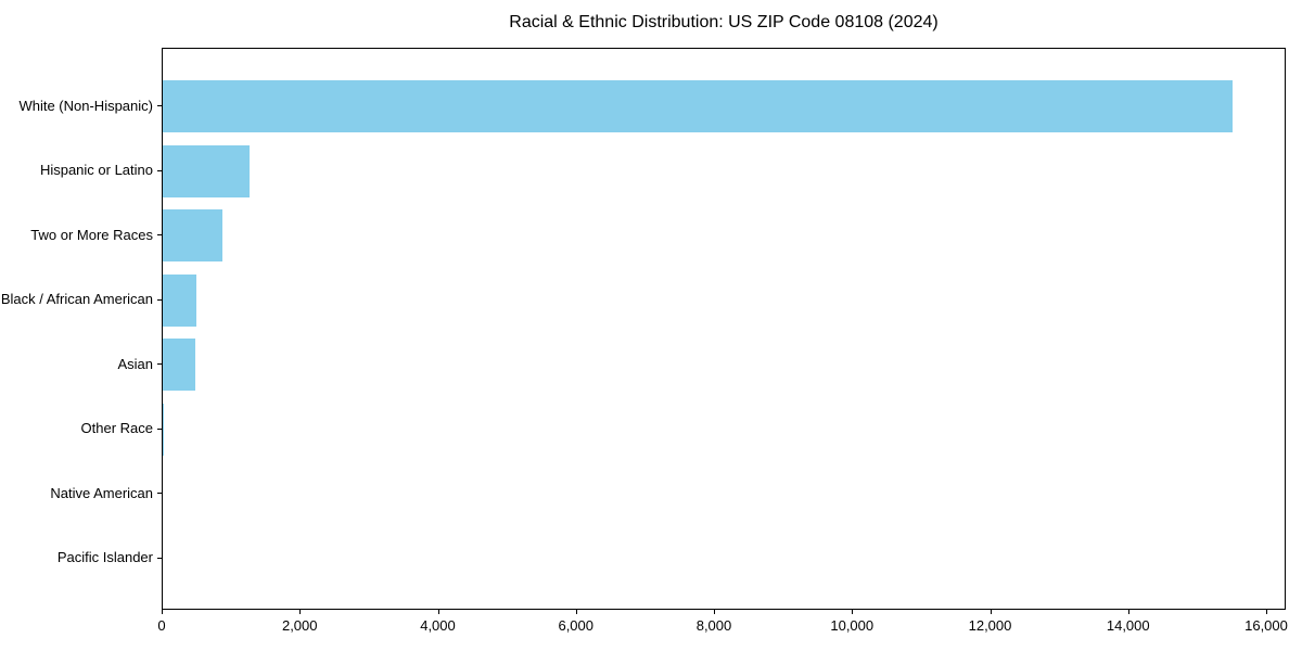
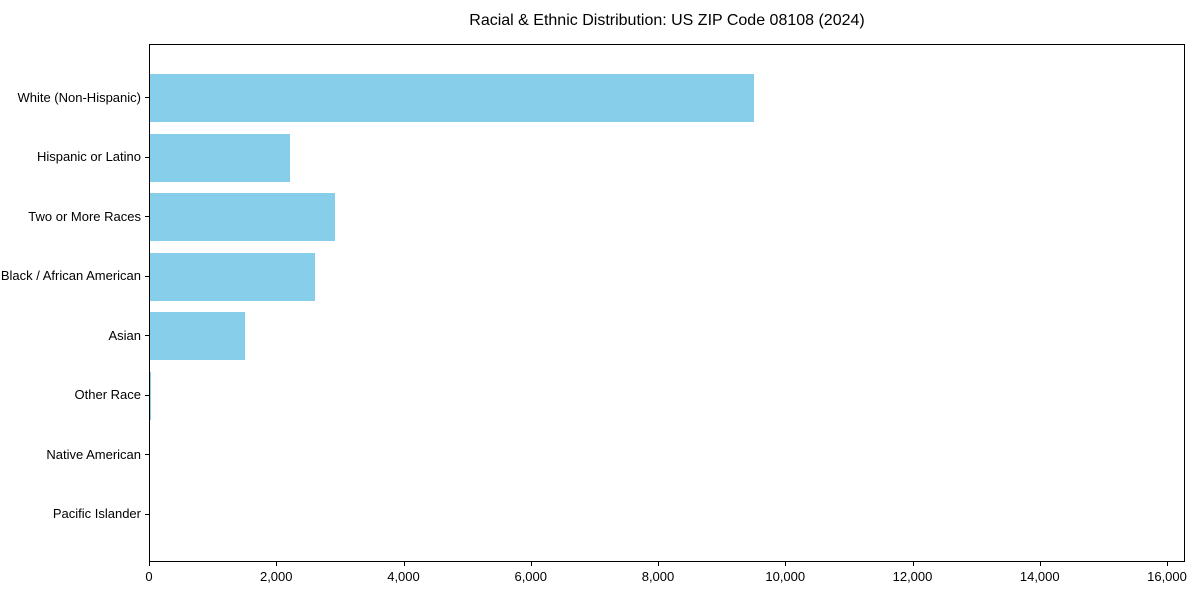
White (Non-Hispanic): 15500 -> 9500
Hispanic or Latino: 1200 -> 2200
Two or More Races: 900 -> 2900
Black / African American: 500 -> 2600
Asian: 500 -> 1500
